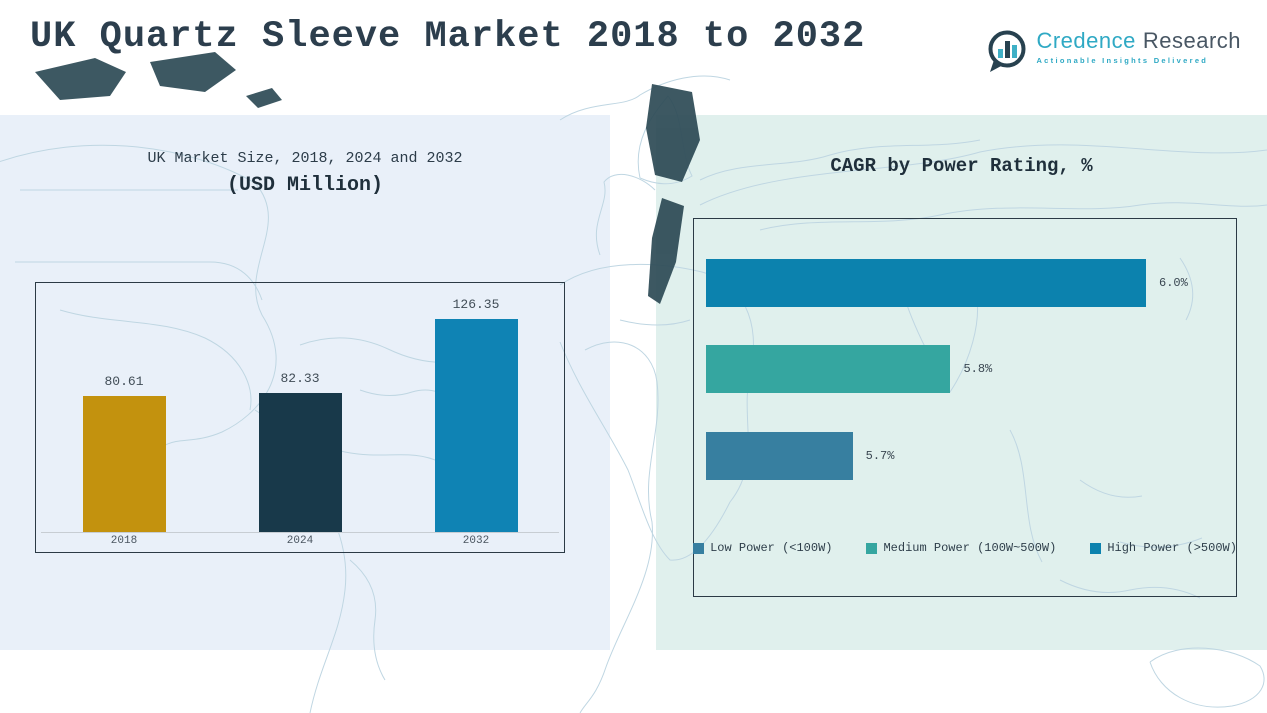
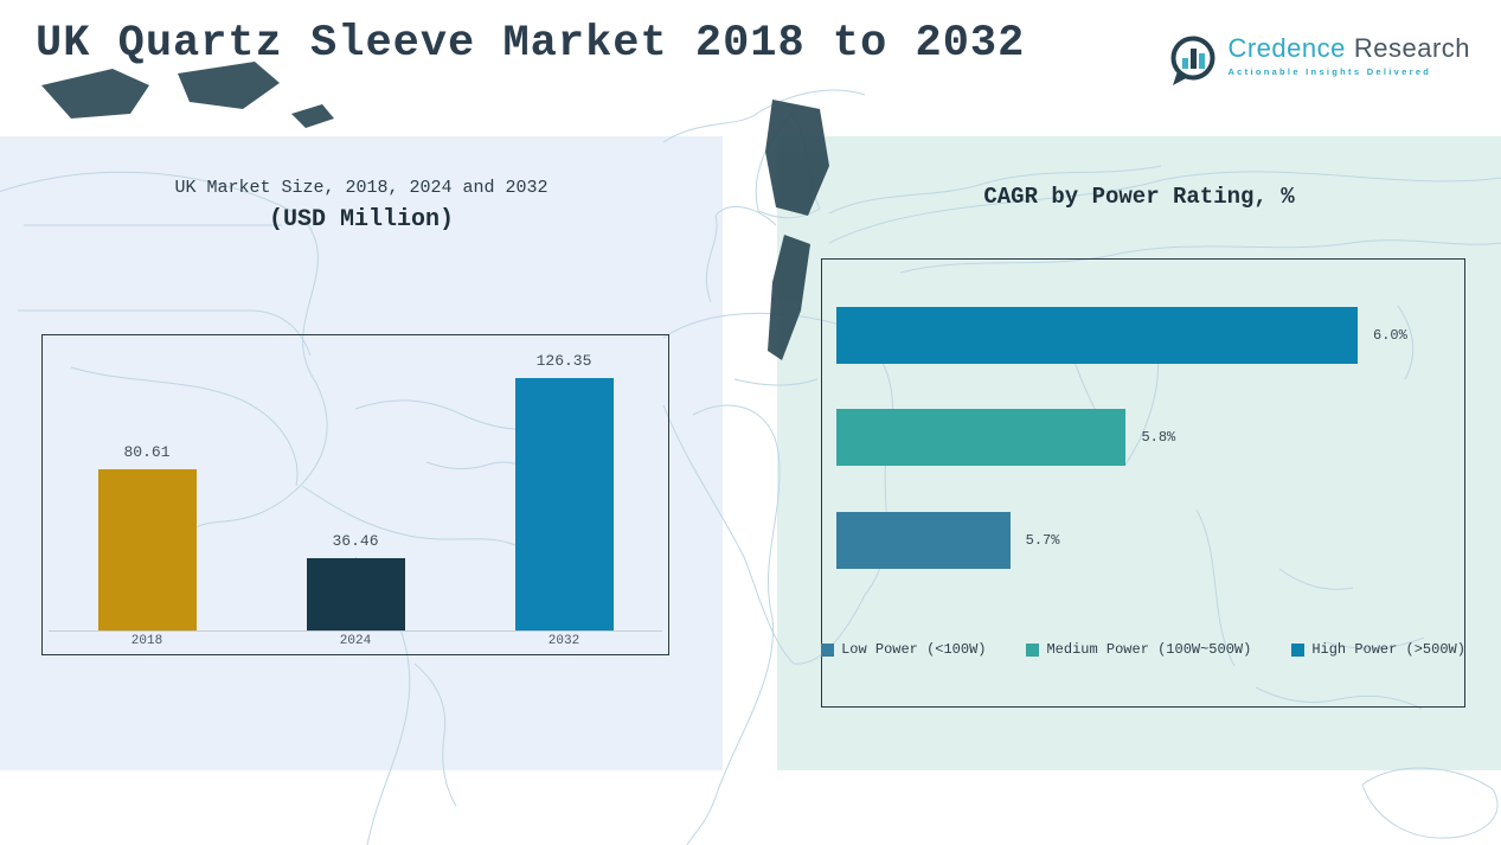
UK Market Size, 2018, 2024 and 2032/2024: 82.33 -> 36.46
